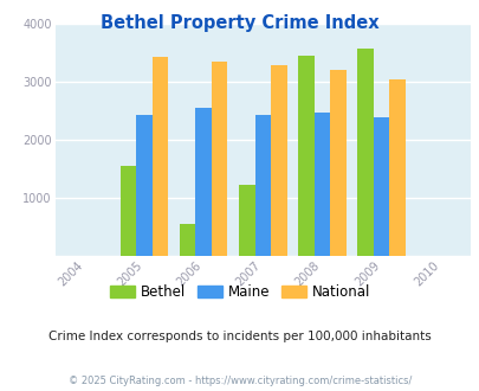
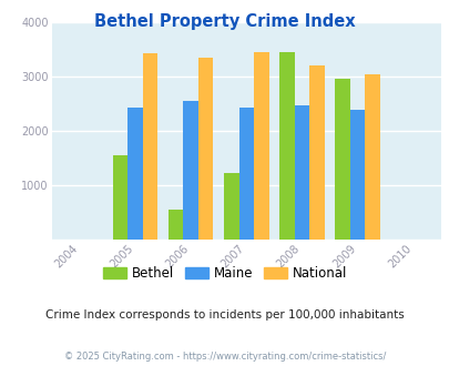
National/2007: 3280 -> 3450
Bethel/2009: 3560 -> 2950
